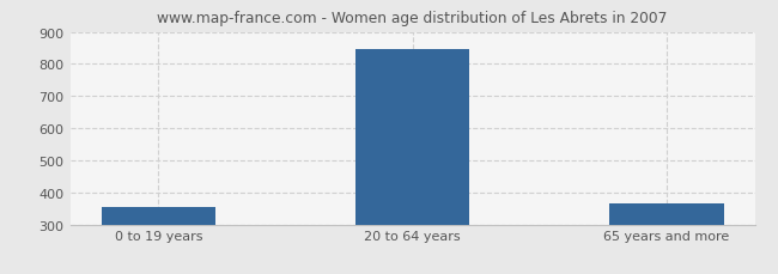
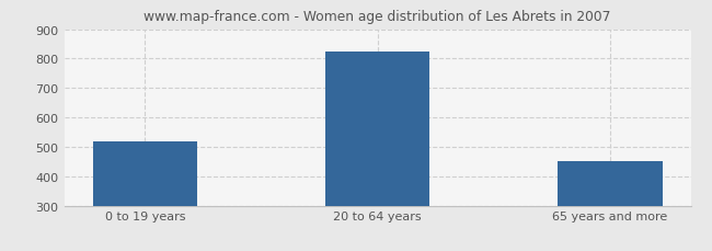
0 to 19 years: 355 -> 520
20 to 64 years: 848 -> 825
65 years and more: 365 -> 450
